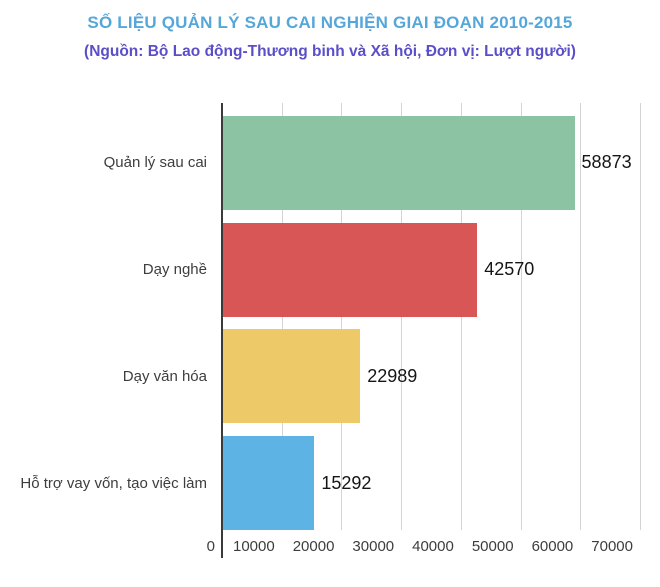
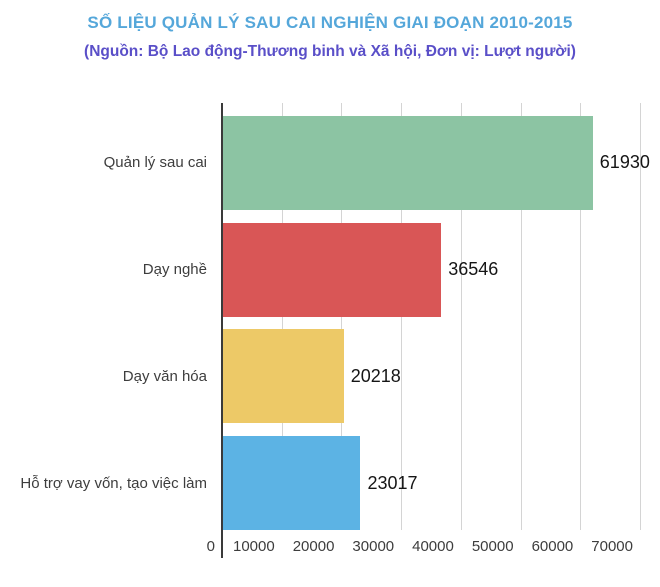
Quản lý sau cai: 58873 -> 61930
Dạy nghề: 42570 -> 36546
Dạy văn hóa: 22989 -> 20218
Hỗ trợ vay vốn, tạo việc làm: 15292 -> 23017
